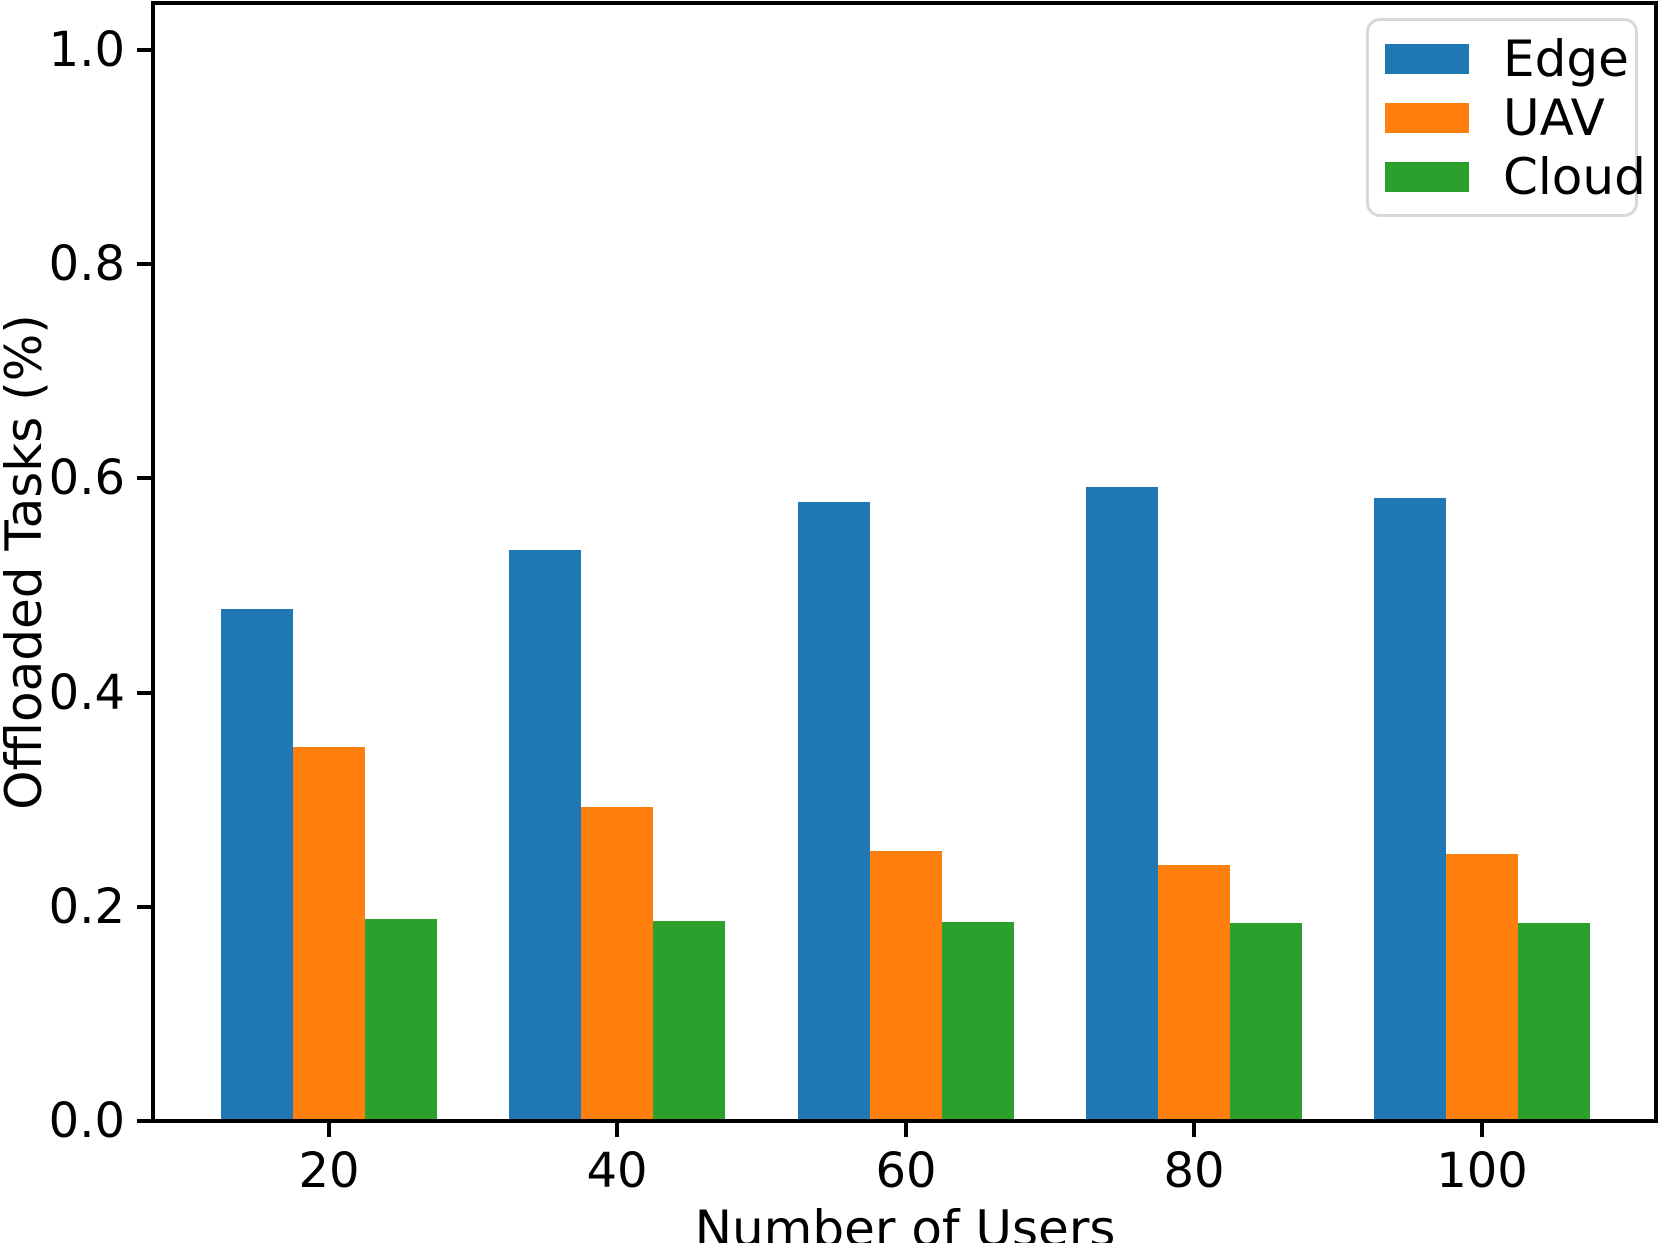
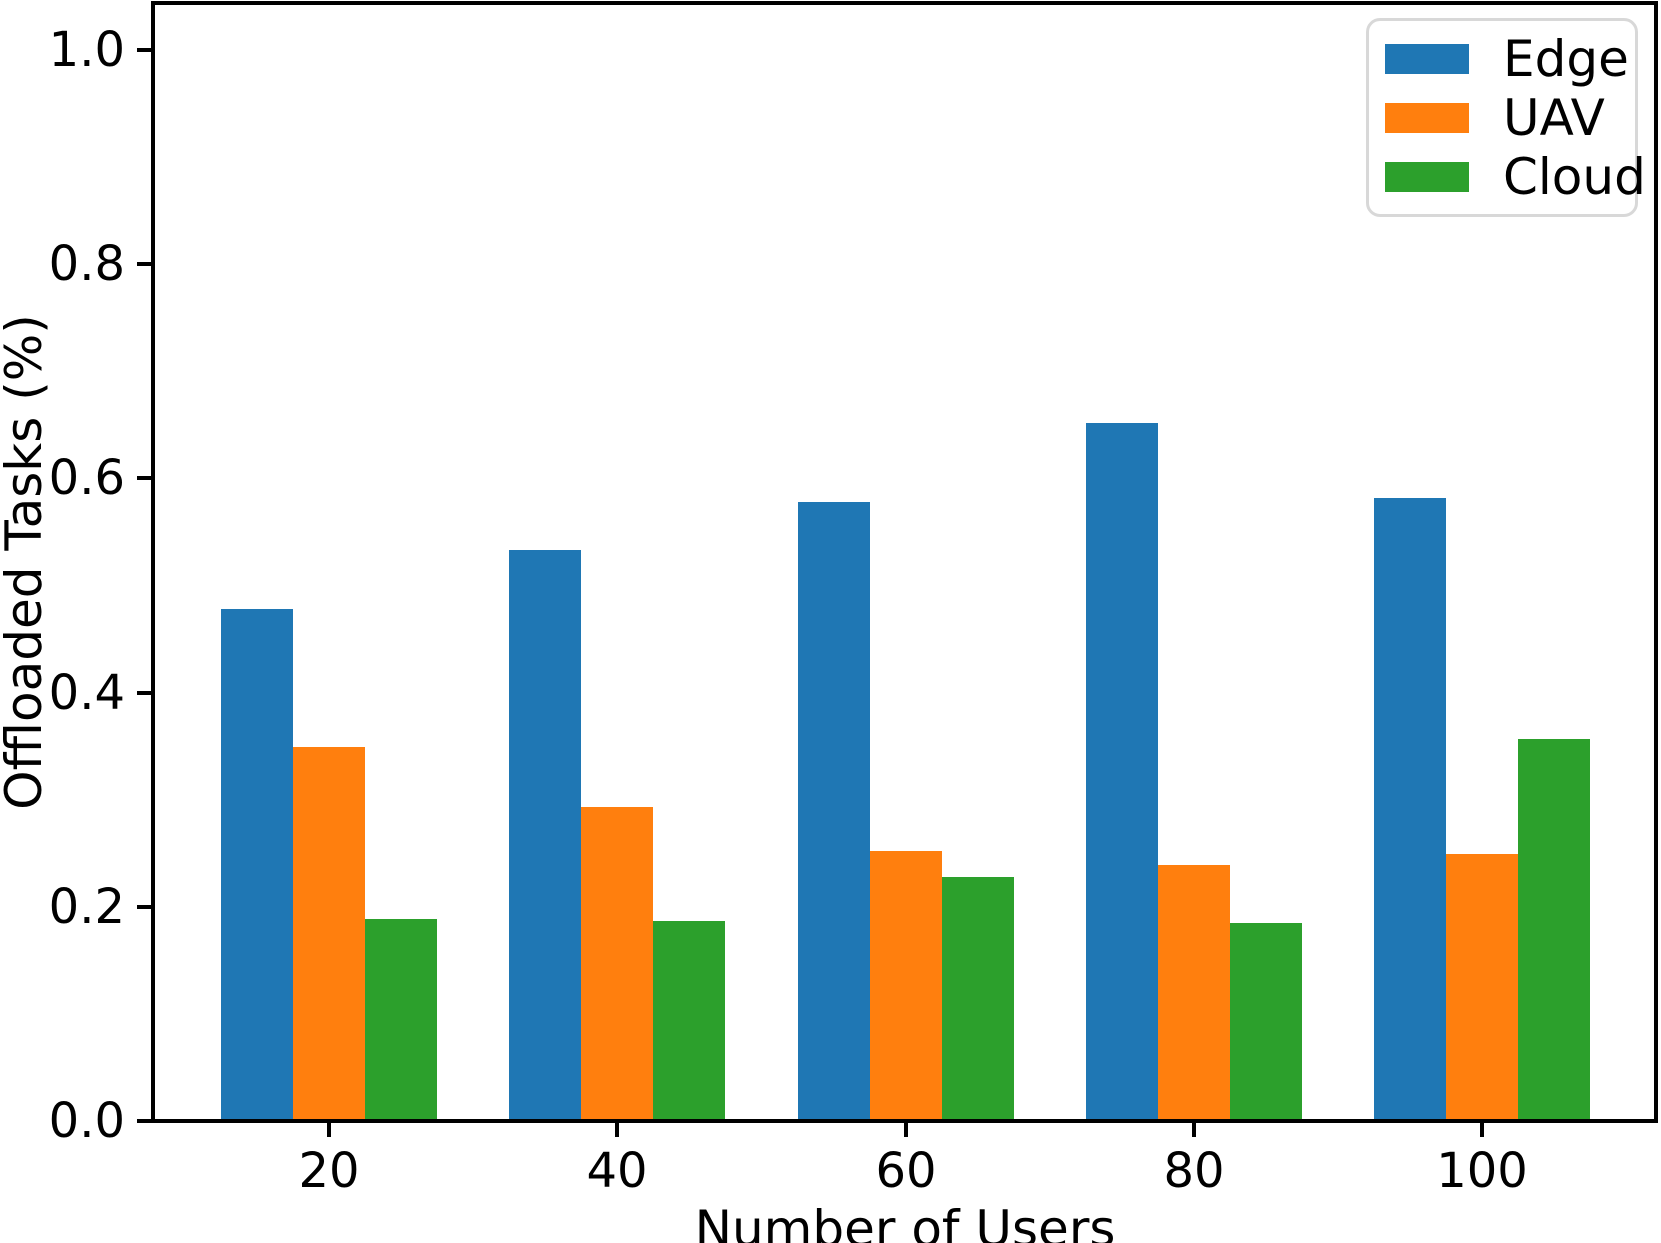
Cloud/60: 0.184 -> 0.226
Edge/80: 0.590 -> 0.650
Cloud/100: 0.183 -> 0.355
